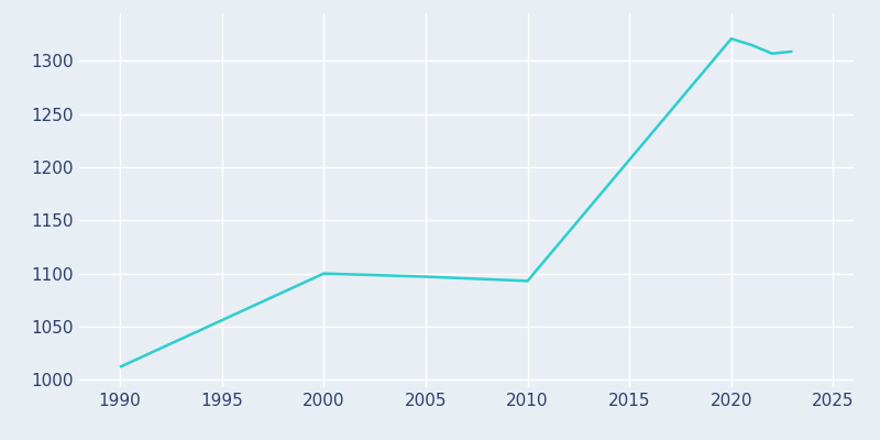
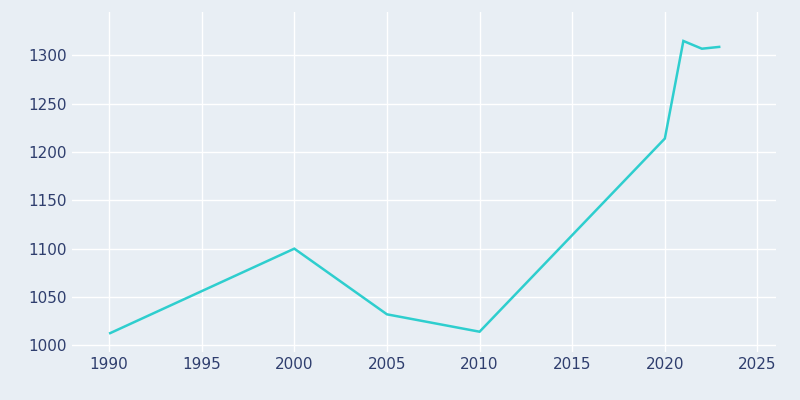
2005: 1097 -> 1032
2010: 1093 -> 1014
2020: 1321 -> 1214
